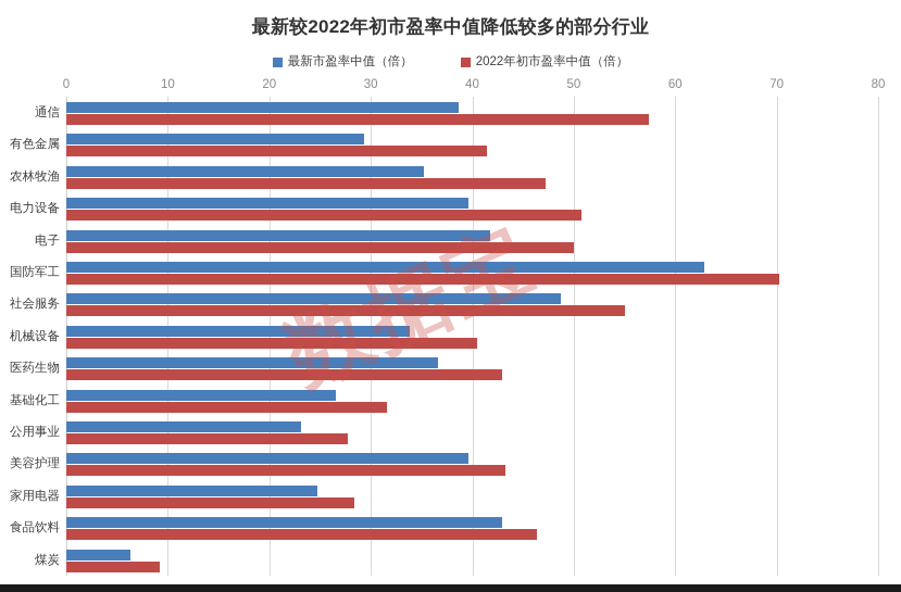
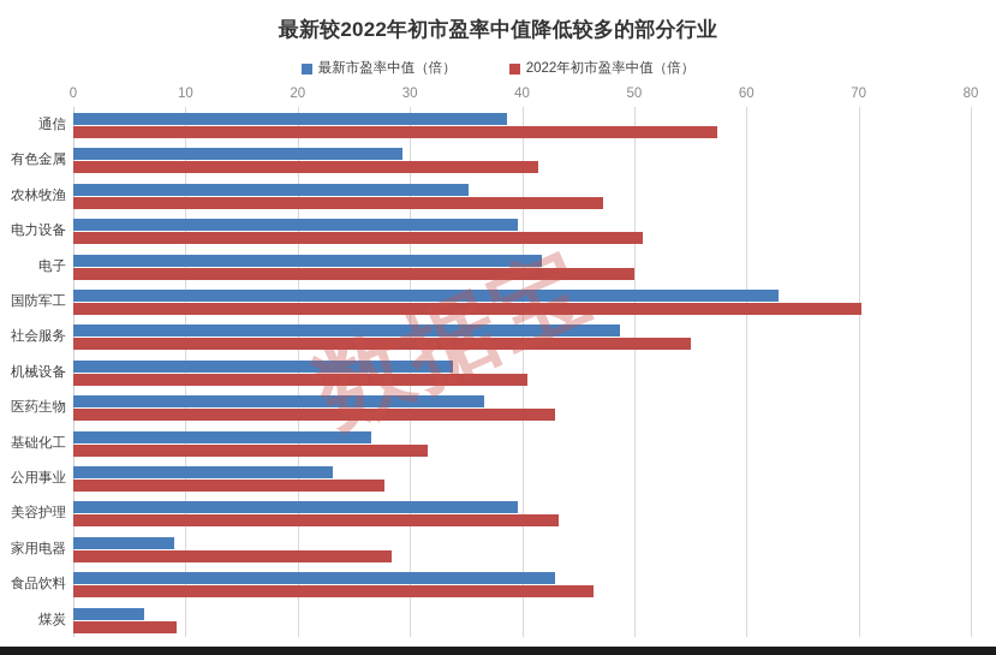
最新市盈率中值（倍）/家用电器: 25 -> 9
